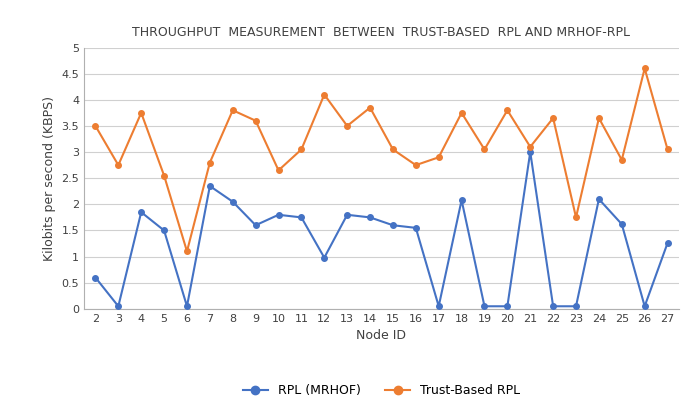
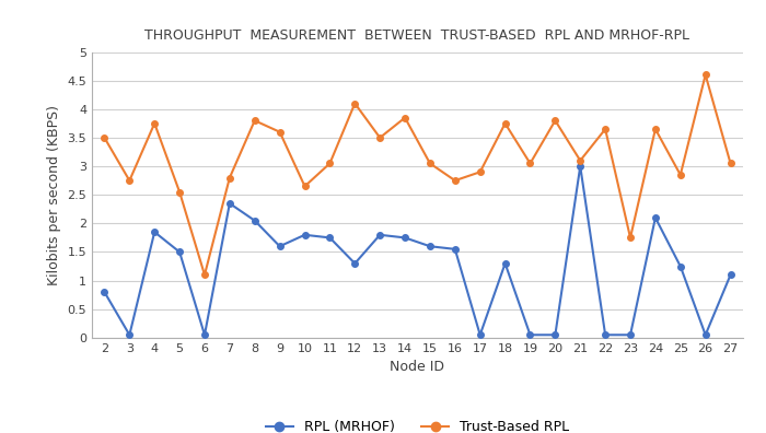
RPL (MRHOF)/2: 0.60 -> 0.80
RPL (MRHOF)/12: 0.98 -> 1.30
RPL (MRHOF)/18: 2.08 -> 1.30
RPL (MRHOF)/25: 1.62 -> 1.25
RPL (MRHOF)/27: 1.26 -> 1.10
